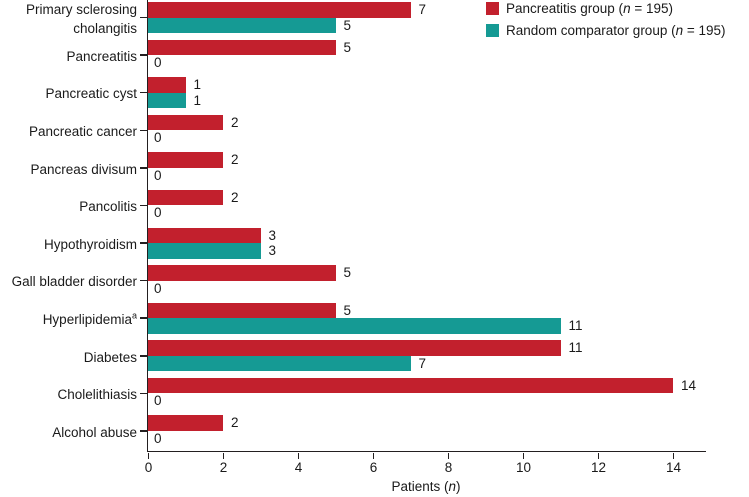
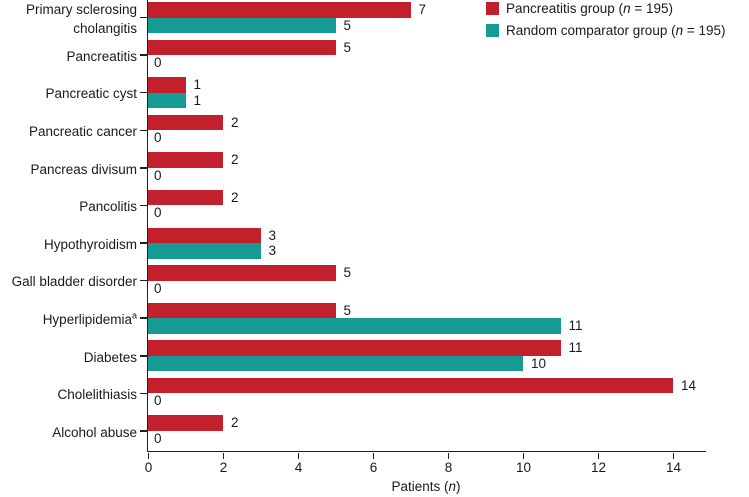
Random comparator group (n = 195)/Diabetes: 7 -> 10
